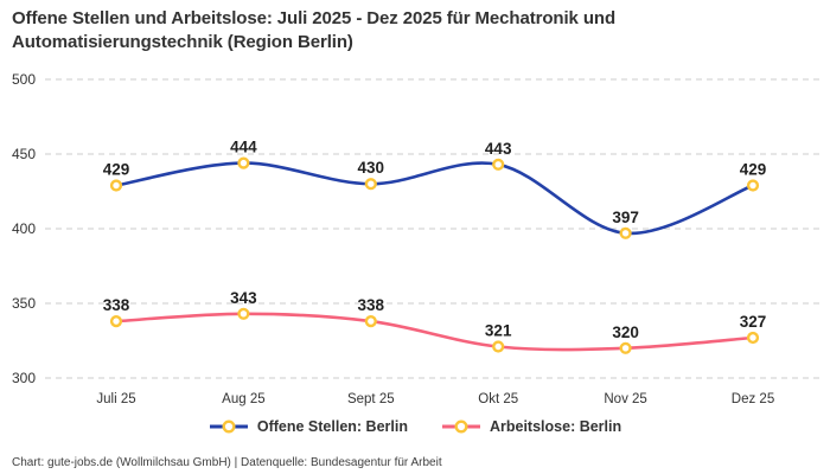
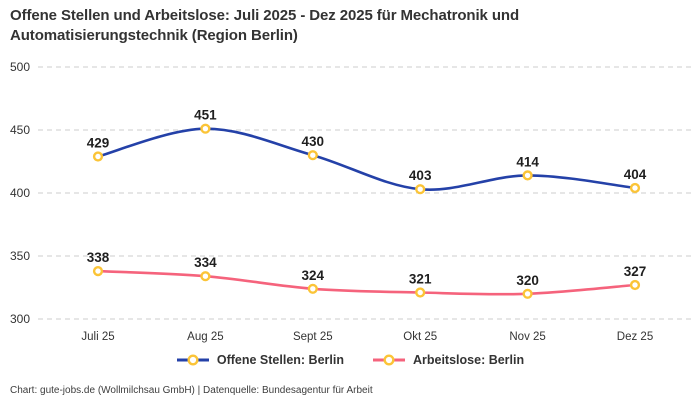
Offene Stellen: Berlin/Aug 25: 444 -> 451
Arbeitslose: Berlin/Aug 25: 343 -> 334
Arbeitslose: Berlin/Sept 25: 338 -> 324
Offene Stellen: Berlin/Okt 25: 443 -> 403
Offene Stellen: Berlin/Nov 25: 397 -> 414
Offene Stellen: Berlin/Dez 25: 429 -> 404
